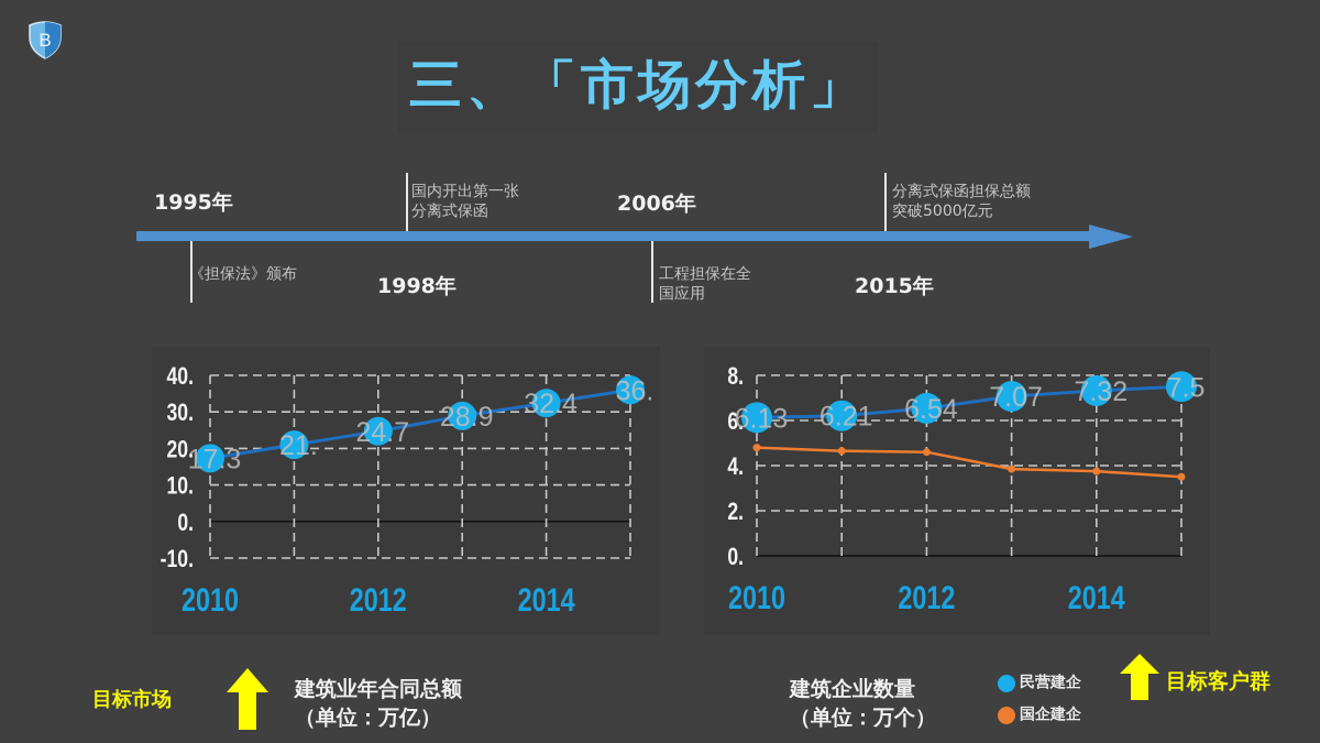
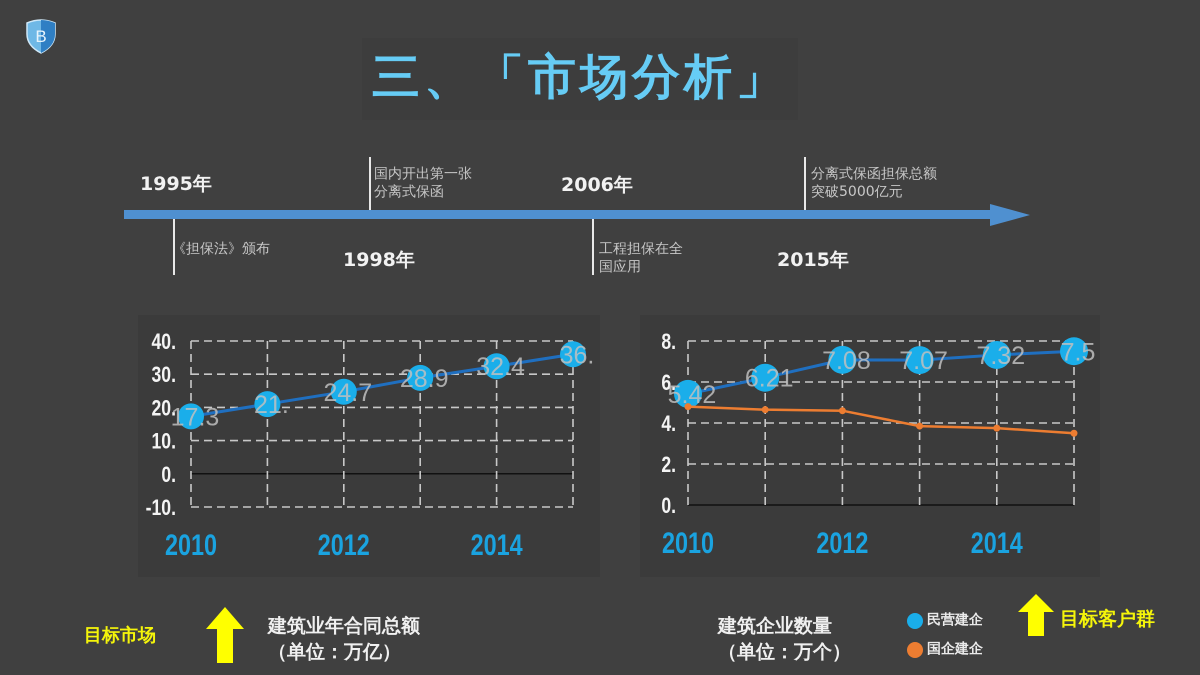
建筑企业数量（单位：万个）/民营建企/2010: 6.13 -> 5.42
建筑企业数量（单位：万个）/民营建企/2012: 6.54 -> 7.08
